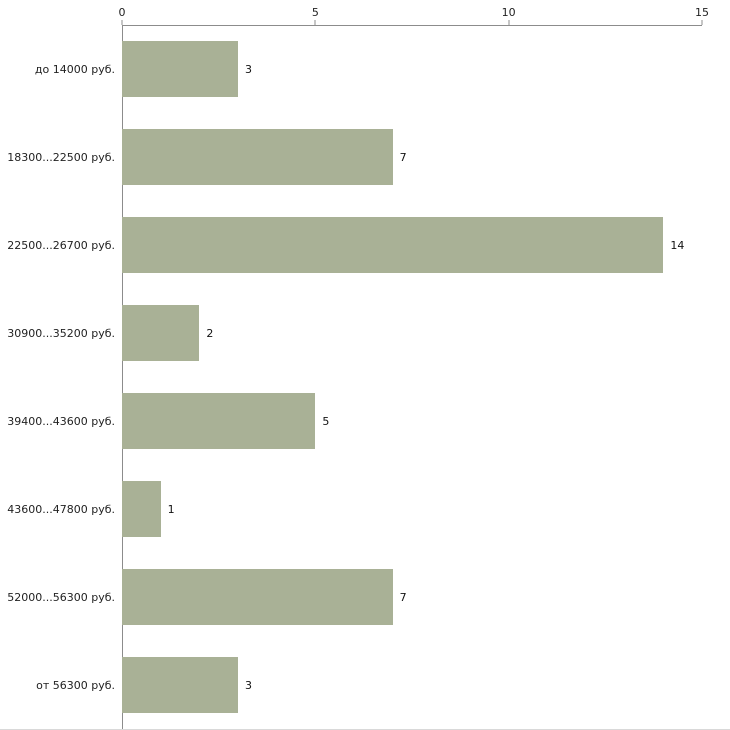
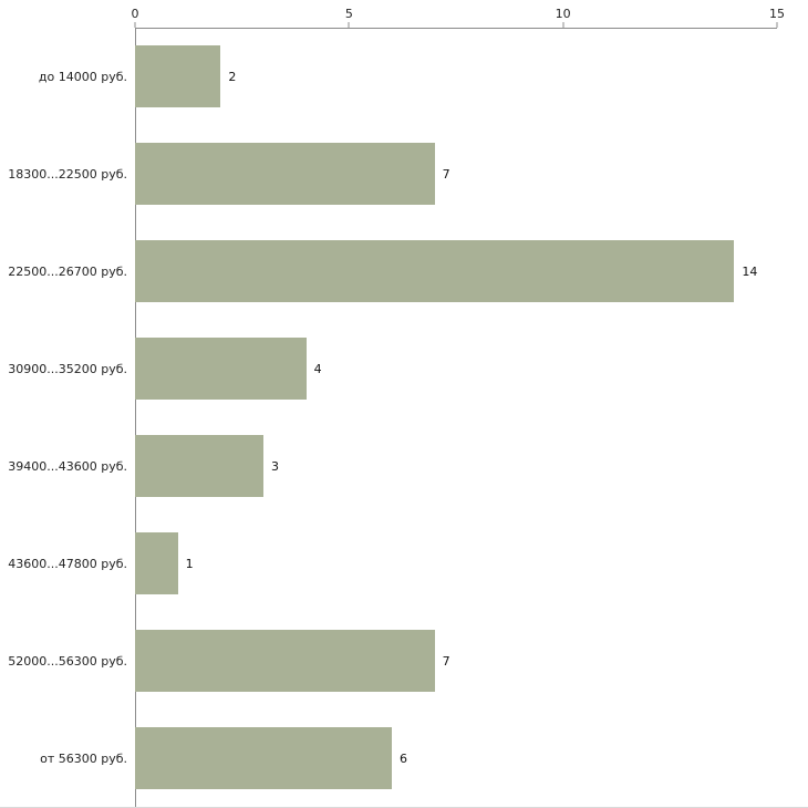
до 14000 руб.: 3 -> 2
30900...35200 руб.: 2 -> 4
39400...43600 руб.: 5 -> 3
от 56300 руб.: 3 -> 6
